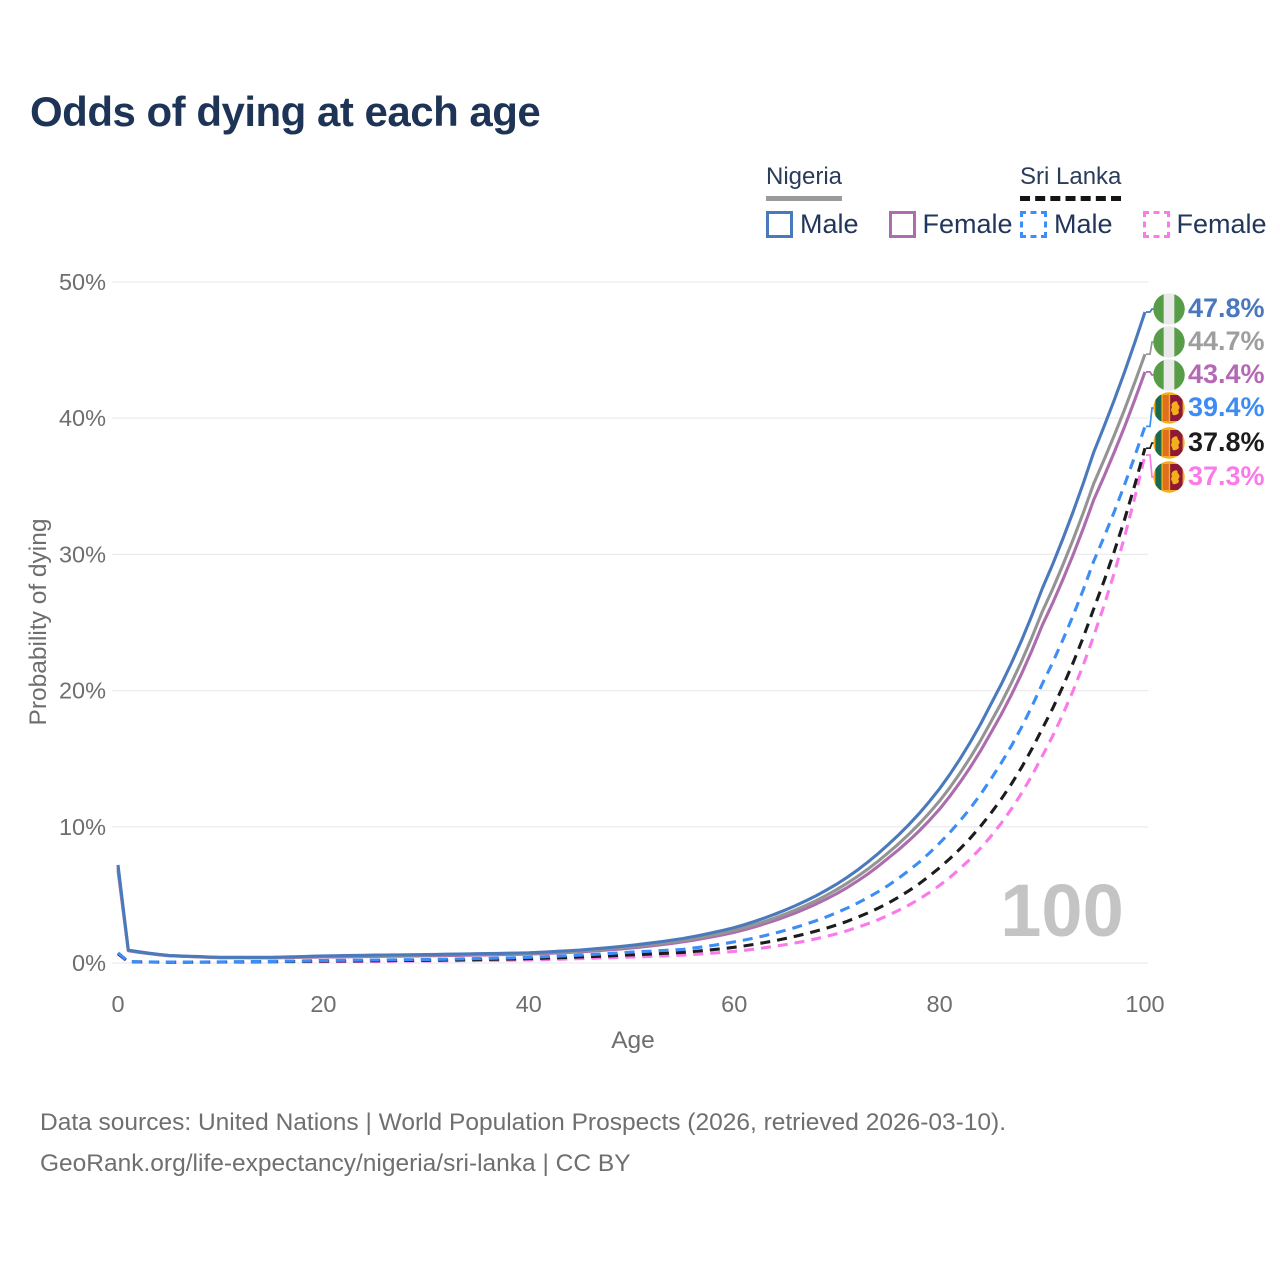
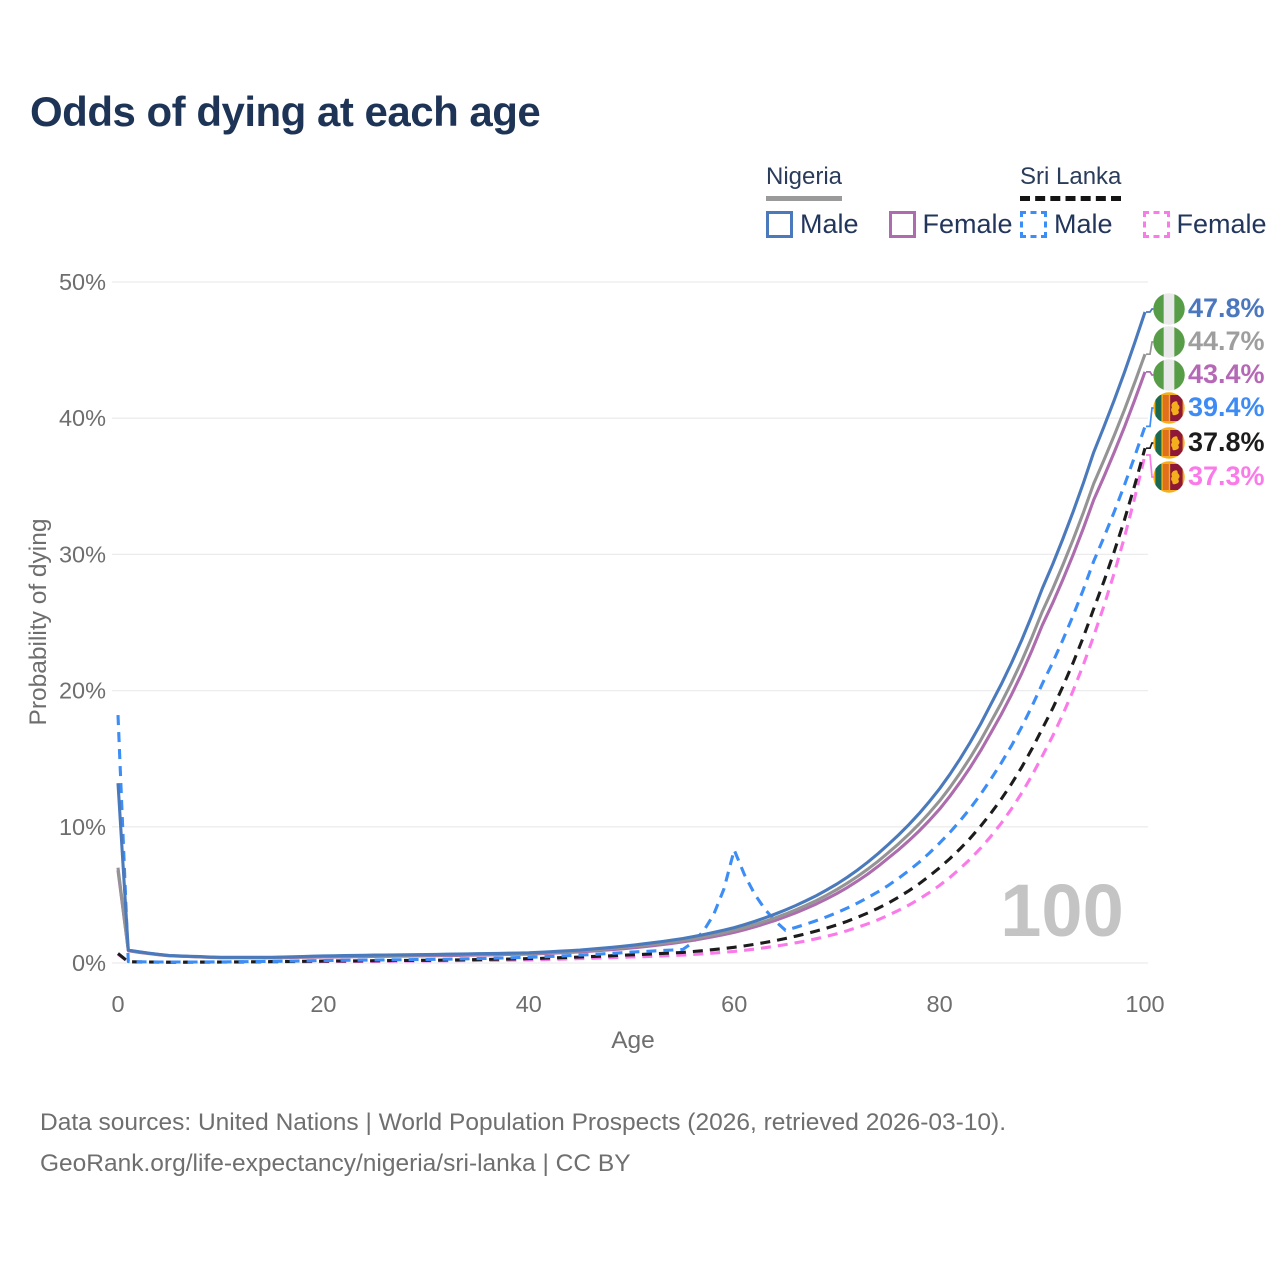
Nigeria Male/0: 7.2% -> 13.2%
Sri Lanka Male/0: 0.8% -> 18.2%
Sri Lanka Male/60: 1.6% -> 8.3%
